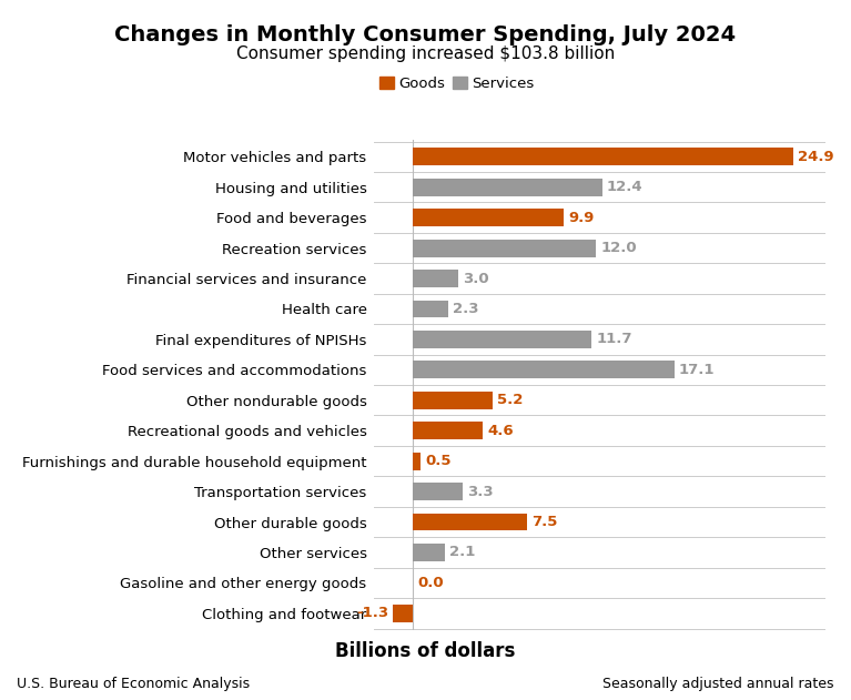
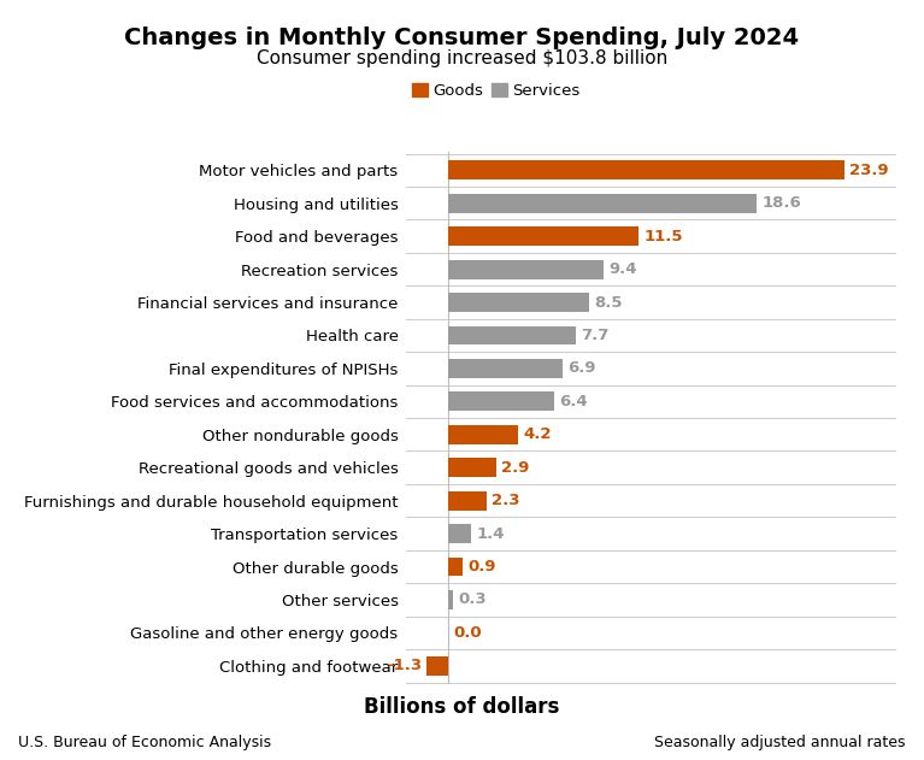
Motor vehicles and parts: 24.9 -> 23.9
Housing and utilities: 12.4 -> 18.6
Food and beverages: 9.9 -> 11.5
Recreation services: 12.0 -> 9.4
Financial services and insurance: 3.0 -> 8.5
Health care: 2.3 -> 7.7
Final expenditures of NPISHs: 11.7 -> 6.9
Food services and accommodations: 17.1 -> 6.4
Other nondurable goods: 5.2 -> 4.2
Recreational goods and vehicles: 4.6 -> 2.9
Furnishings and durable household equipment: 0.5 -> 2.3
Transportation services: 3.3 -> 1.4
Other durable goods: 7.5 -> 0.9
Other services: 2.1 -> 0.3
